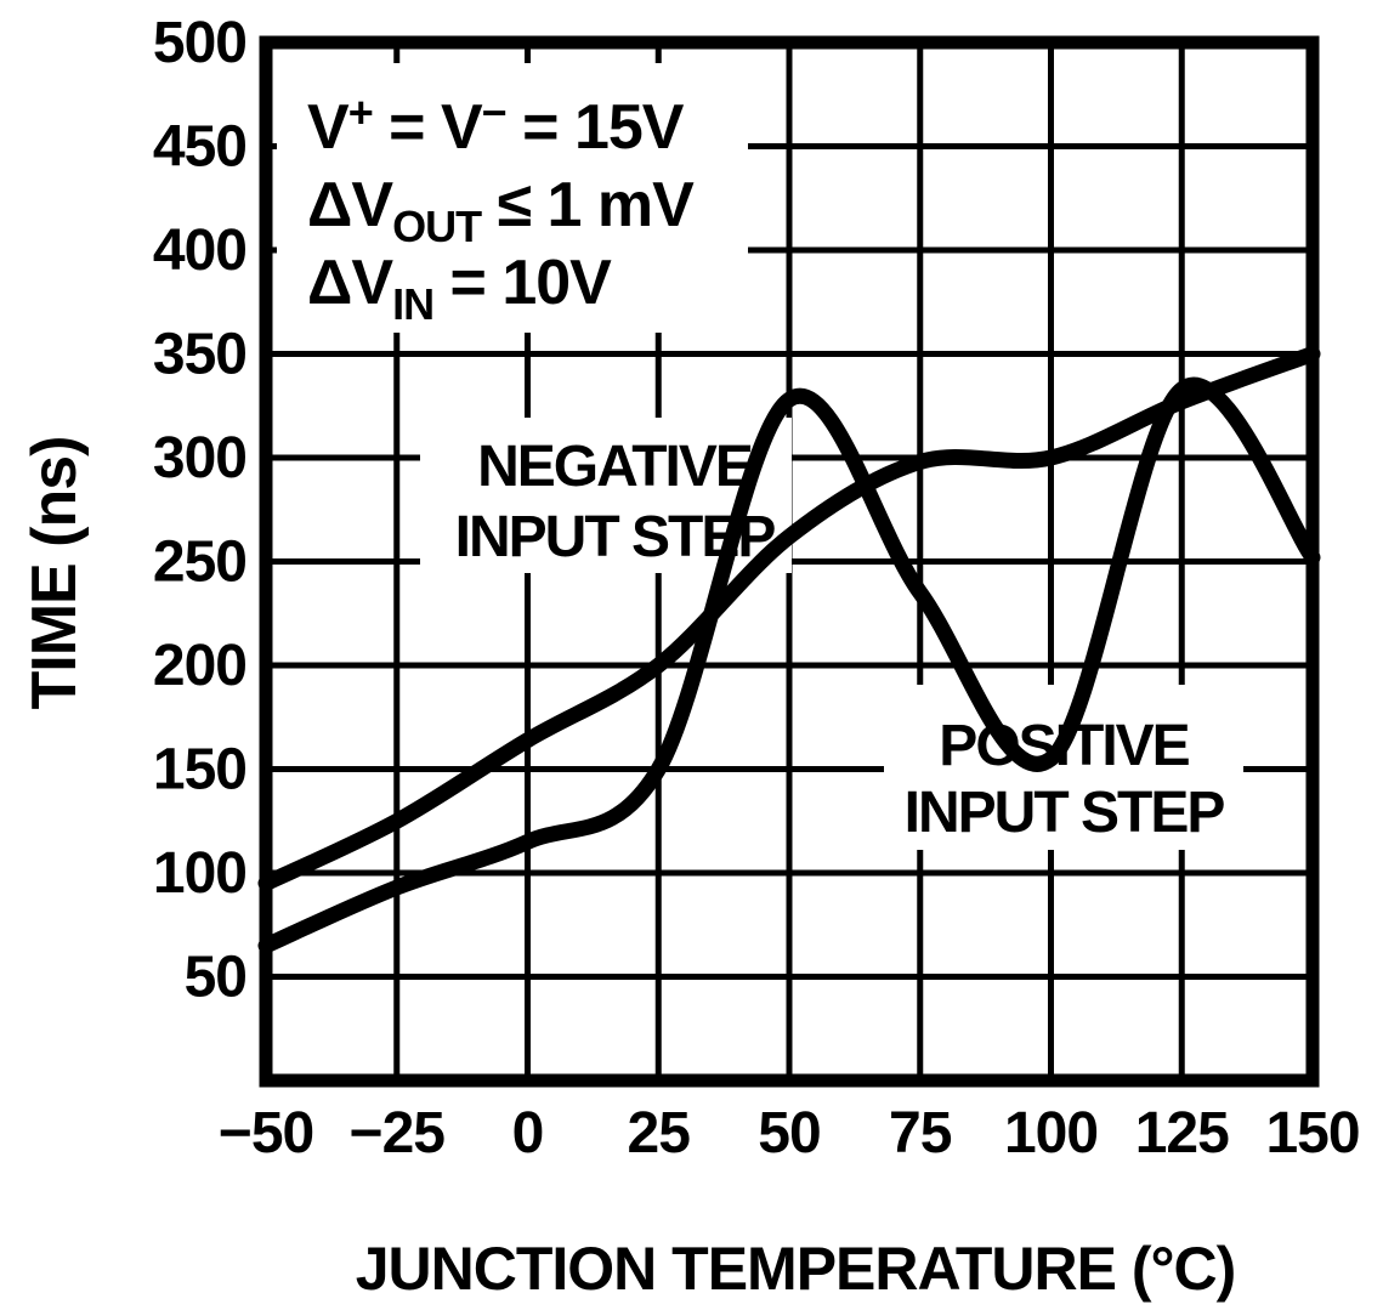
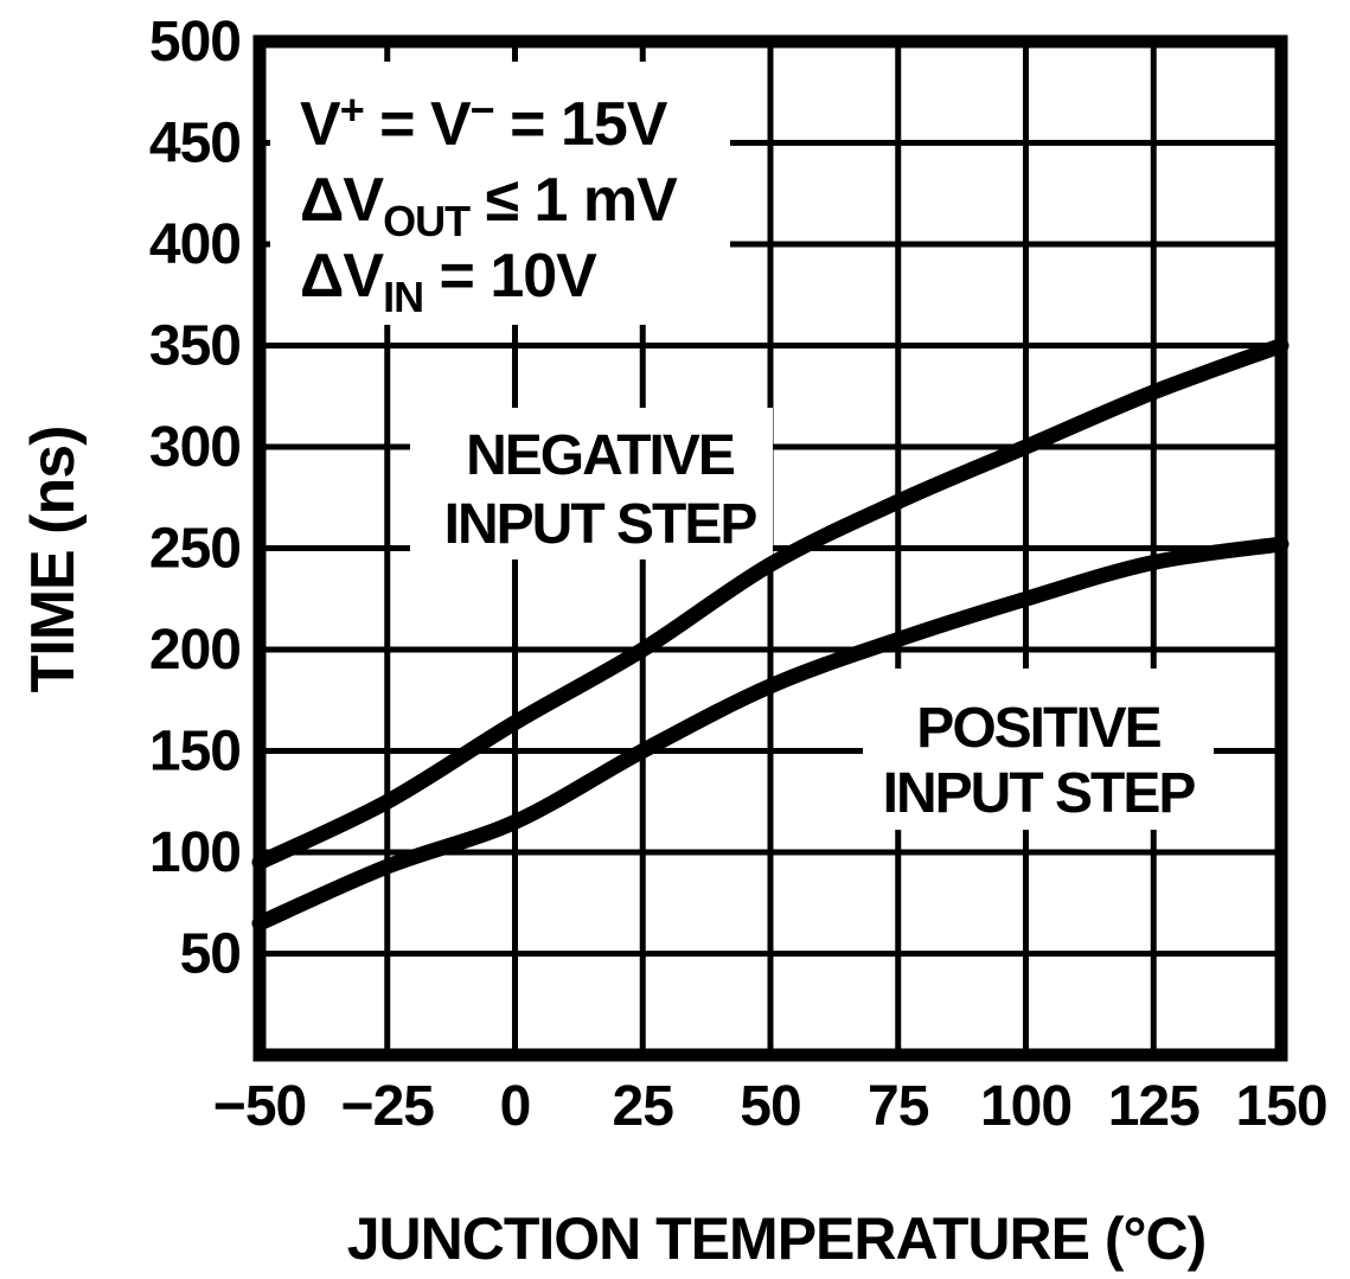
NEGATIVE INPUT STEP/50: 262 -> 242
POSITIVE INPUT STEP/50: 328 -> 182
NEGATIVE INPUT STEP/75: 298 -> 273
POSITIVE INPUT STEP/75: 235 -> 205
POSITIVE INPUT STEP/100: 155 -> 225
POSITIVE INPUT STEP/125: 333 -> 243
